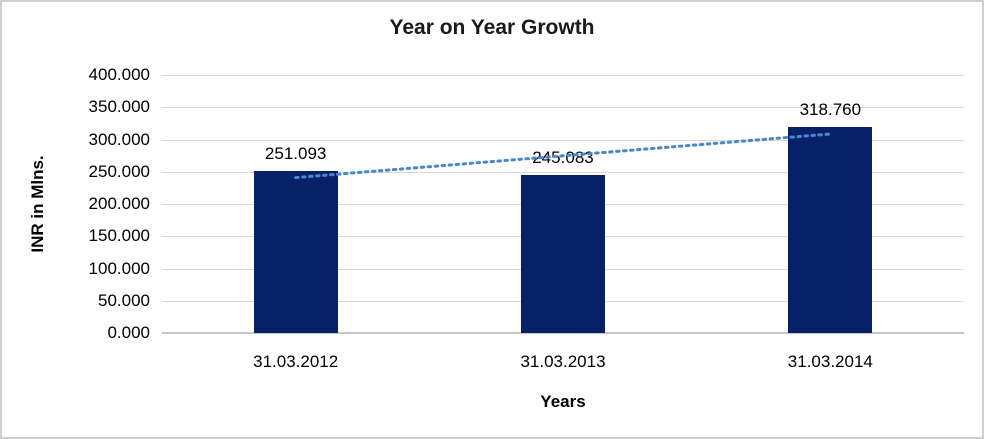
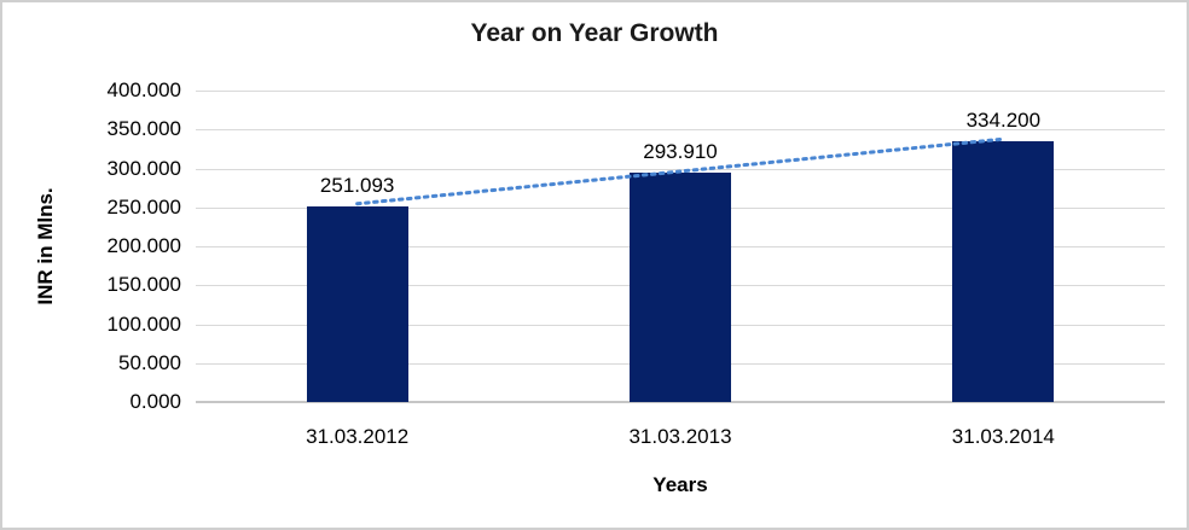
31.03.2013: 245.083 -> 293.910
31.03.2014: 318.760 -> 334.200
